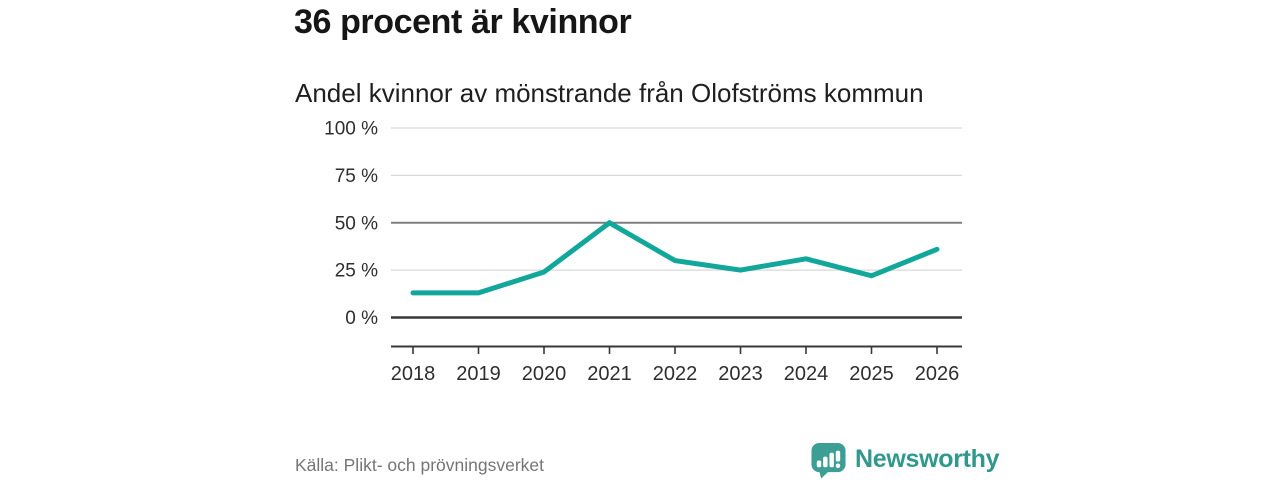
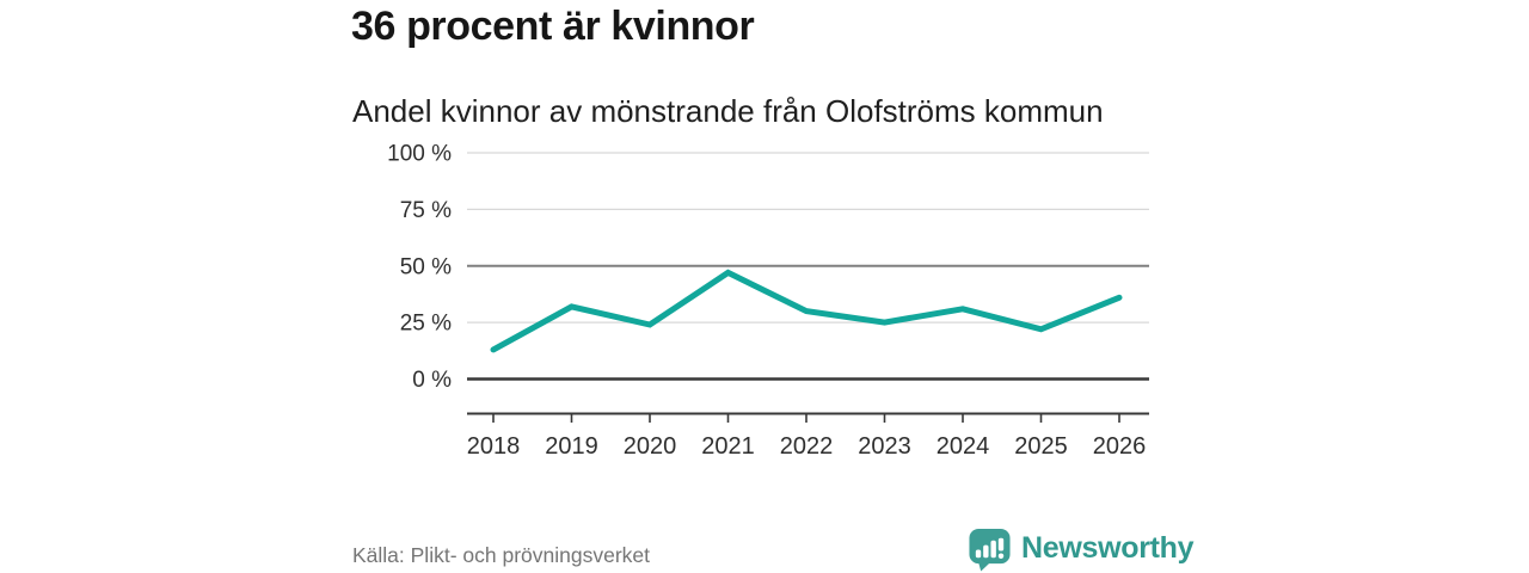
2019: 13% -> 32%
2021: 50% -> 47%
